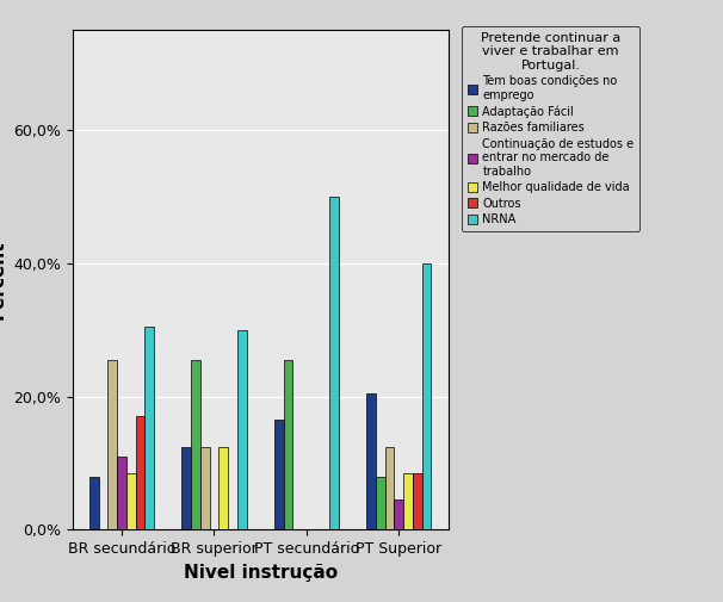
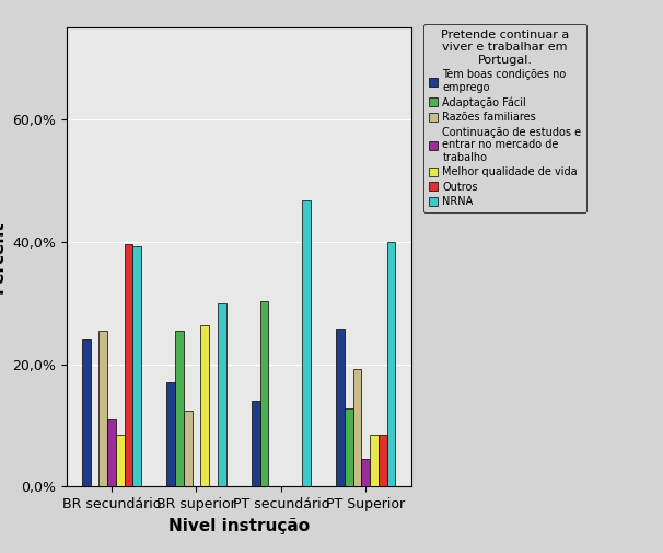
Tem boas condições no emprego/BR secundário: 8,0% -> 24,0%
Outros/BR secundário: 17,0% -> 39,6%
NRNA/BR secundário: 30,5% -> 39,2%
Tem boas condições no emprego/BR superior: 12,5% -> 17,0%
Melhor qualidade de vida/BR superior: 12,5% -> 26,4%
Tem boas condições no emprego/PT secundário: 16,5% -> 14,0%
Adaptação Fácil/PT secundário: 25,5% -> 30,4%
NRNA/PT secundário: 50,0% -> 46,8%
Tem boas condições no emprego/PT Superior: 20,5% -> 25,8%
Adaptação Fácil/PT Superior: 8,0% -> 12,8%
Razões familiares/PT Superior: 12,5% -> 19,2%
